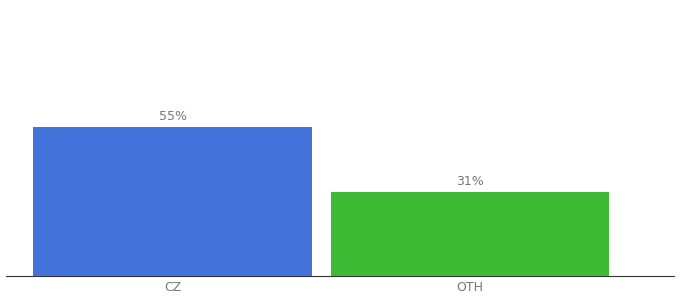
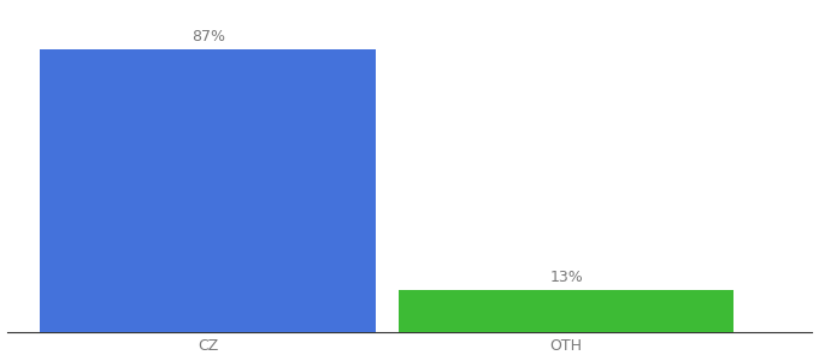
CZ: 55% -> 87%
OTH: 31% -> 13%
